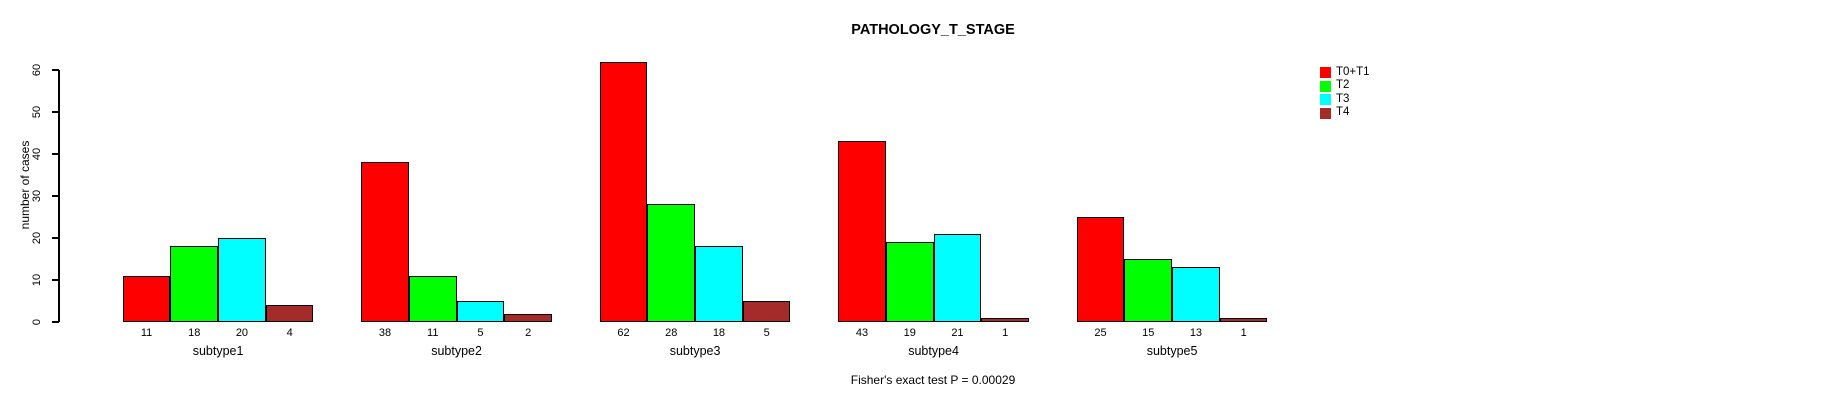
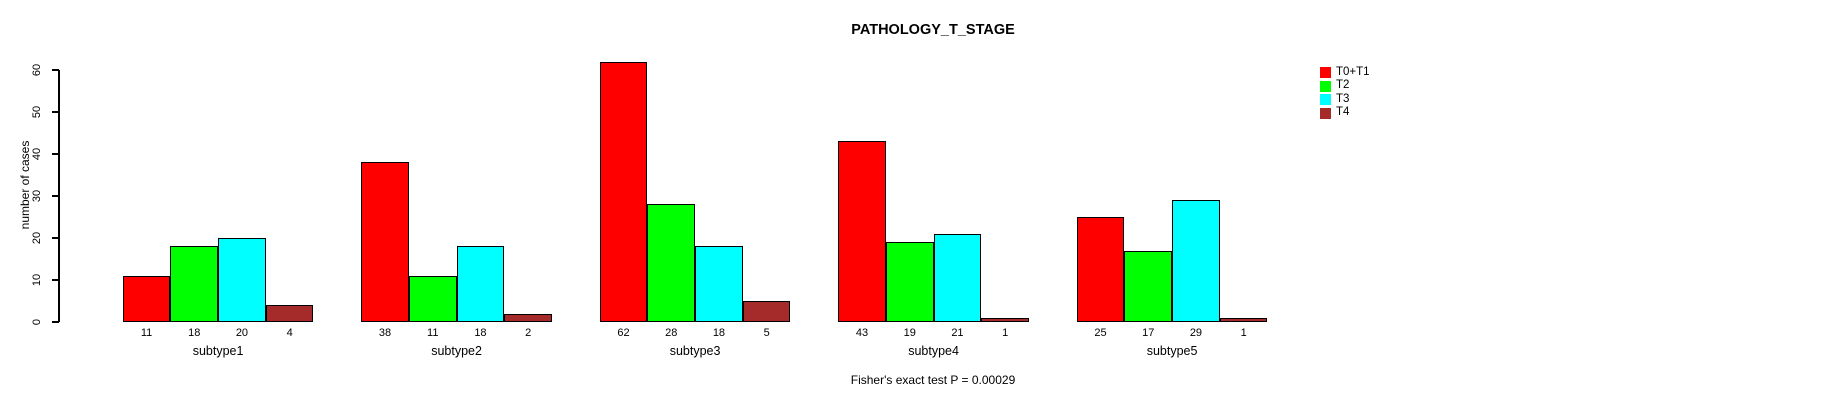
T3/subtype2: 5 -> 18
T2/subtype5: 15 -> 17
T3/subtype5: 13 -> 29
